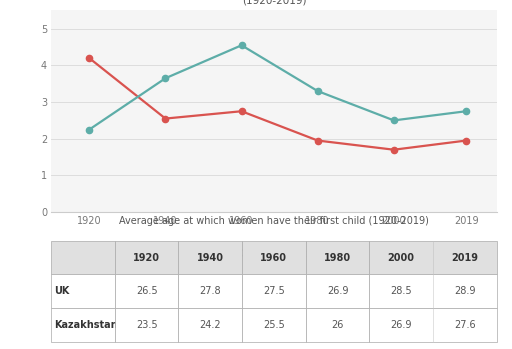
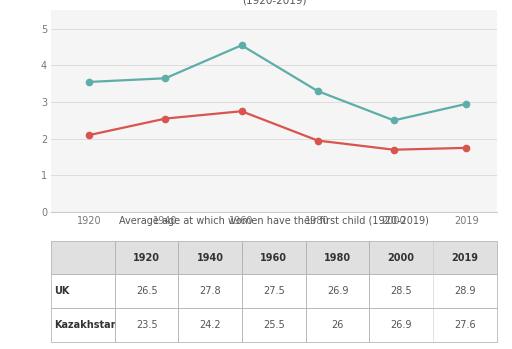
UK/1920: 4.20 -> 2.10
Kazakhstan/1920: 2.25 -> 3.55
UK/2019: 1.95 -> 1.75
Kazakhstan/2019: 2.75 -> 2.95
